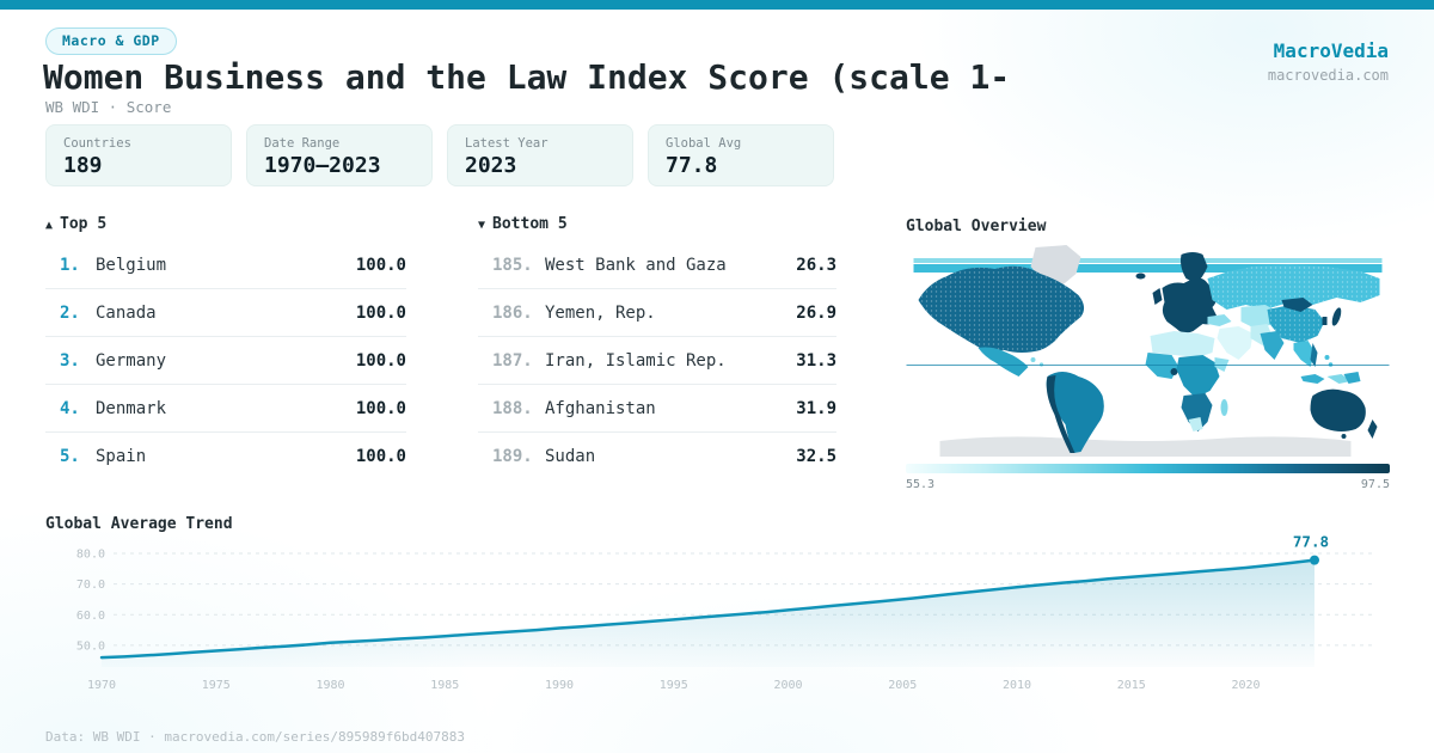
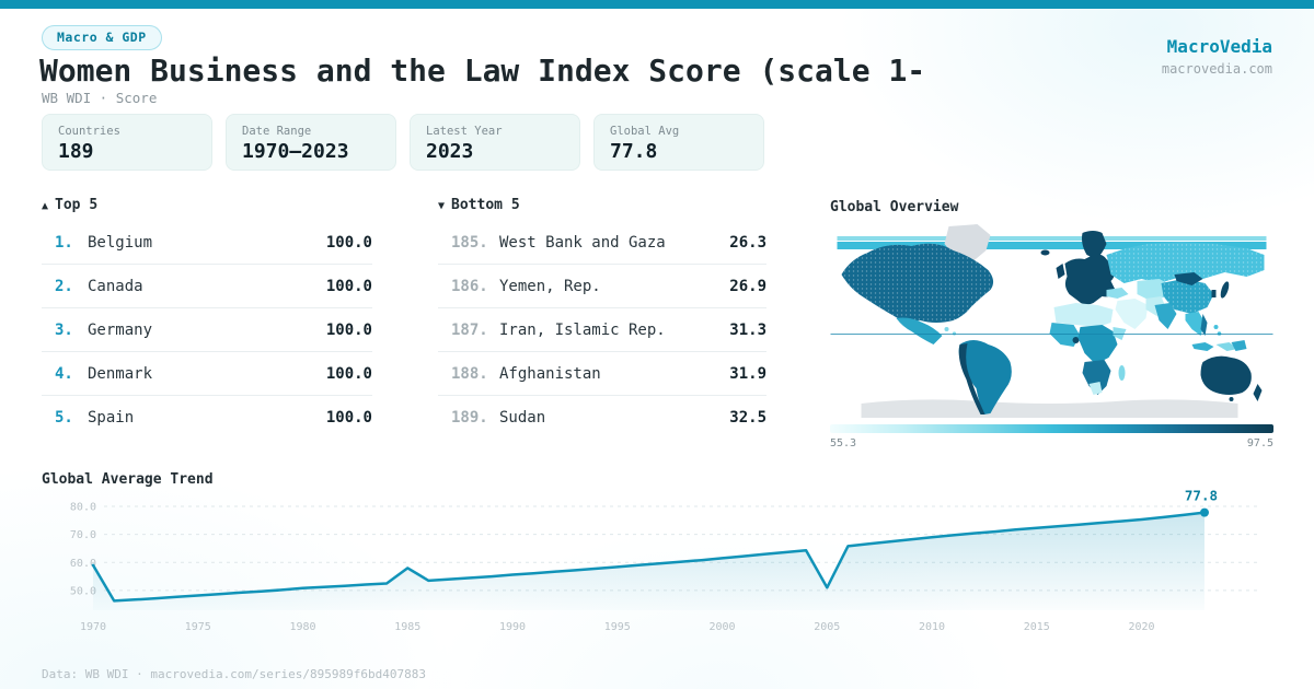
1970: 46 -> 59
1985: 53 -> 58
2005: 65 -> 51
